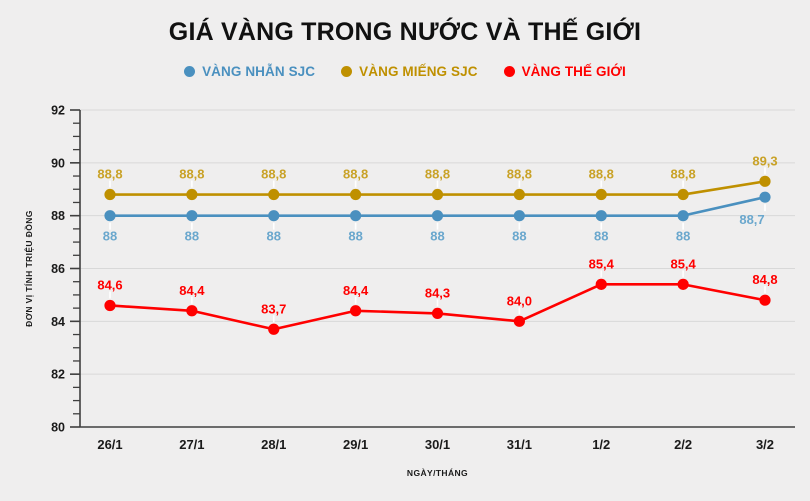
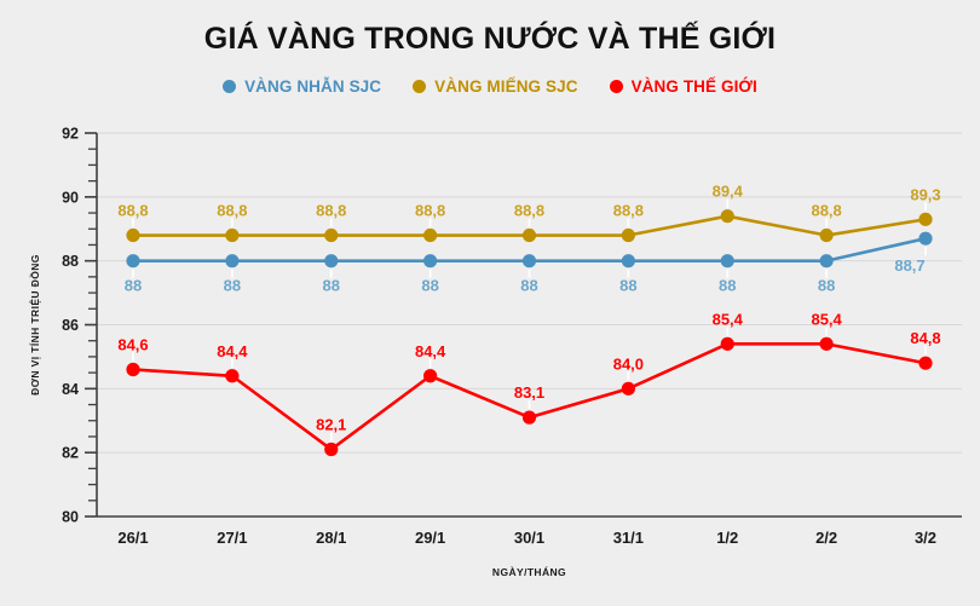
VÀNG THẾ GIỚI/28/1: 83,7 -> 82,1
VÀNG THẾ GIỚI/30/1: 84,3 -> 83,1
VÀNG MIẾNG SJC/1/2: 88,8 -> 89,4
